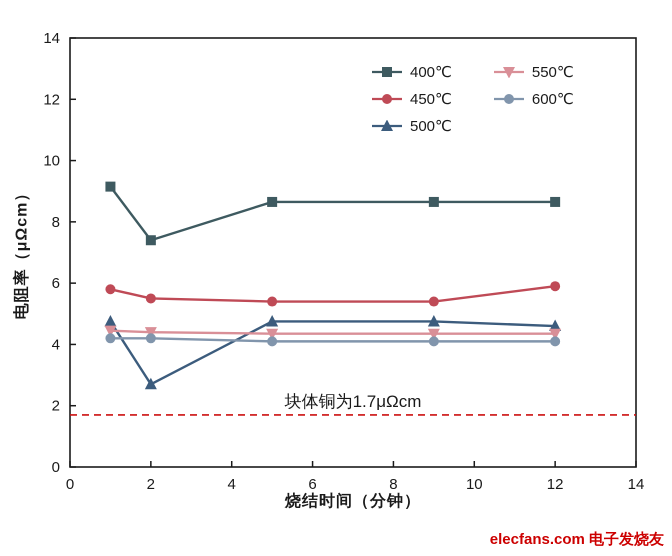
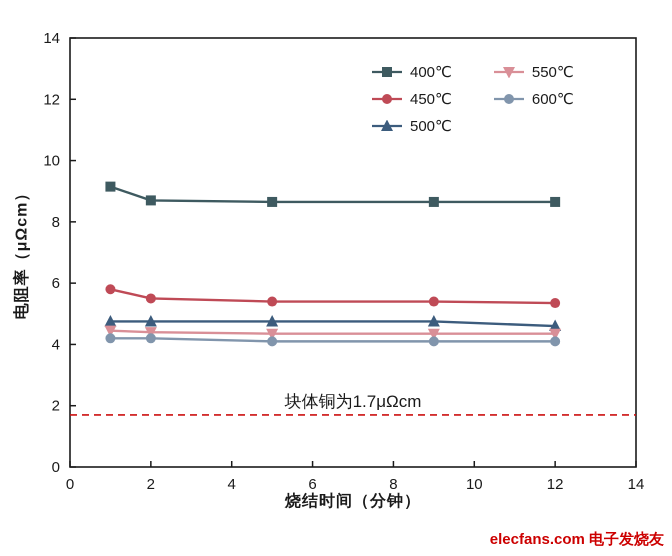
400℃/2: 7.4 -> 8.7
500℃/2: 2.7 -> 4.8
450℃/12: 5.9 -> 5.3
